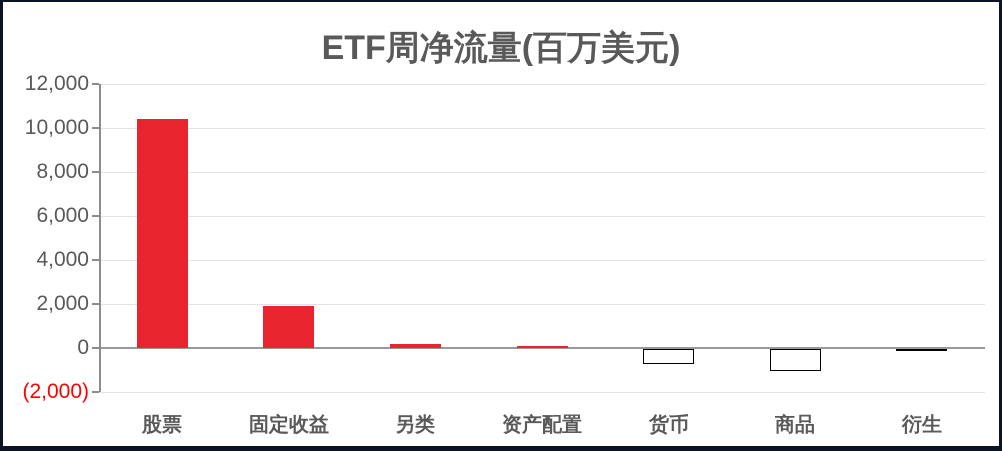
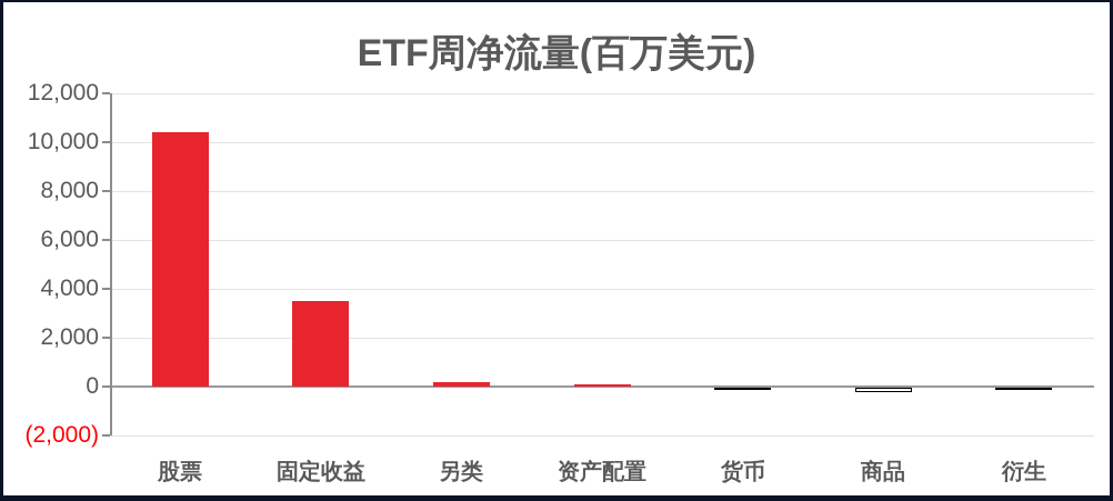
固定收益: 1900 -> 3500
货币: -700 -> -100
商品: -1000 -> -200
